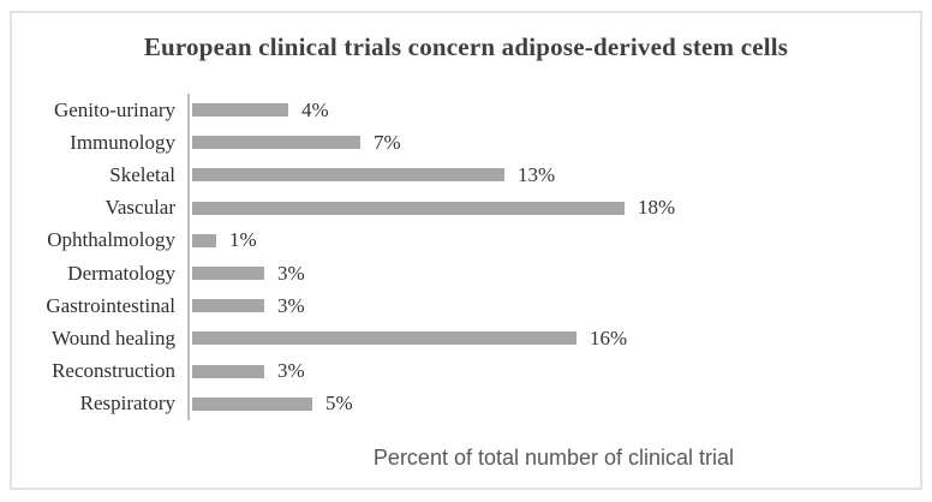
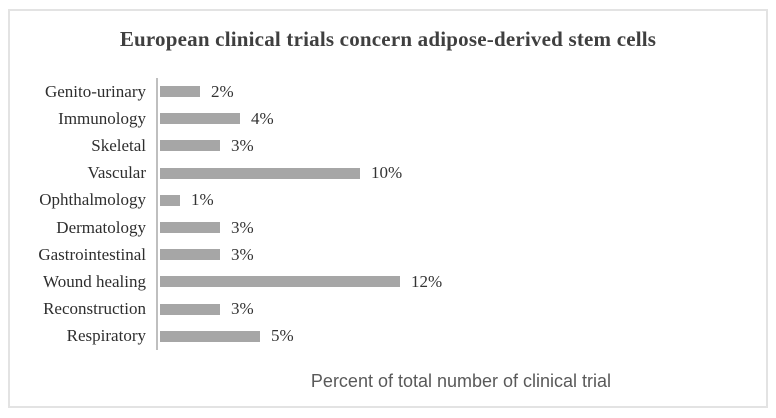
Genito-urinary: 4% -> 2%
Immunology: 7% -> 4%
Skeletal: 13% -> 3%
Vascular: 18% -> 10%
Wound healing: 16% -> 12%
